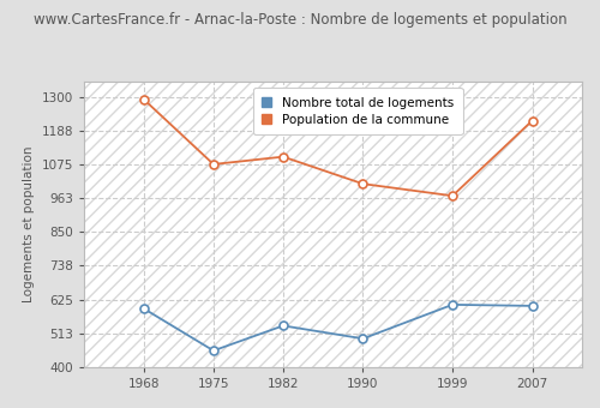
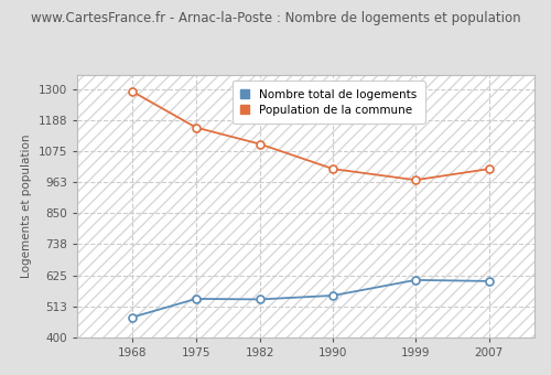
Nombre total de logements/1968: 595 -> 473
Nombre total de logements/1975: 455 -> 540
Population de la commune/1975: 1075 -> 1160
Nombre total de logements/1990: 495 -> 552
Population de la commune/2007: 1220 -> 1010
